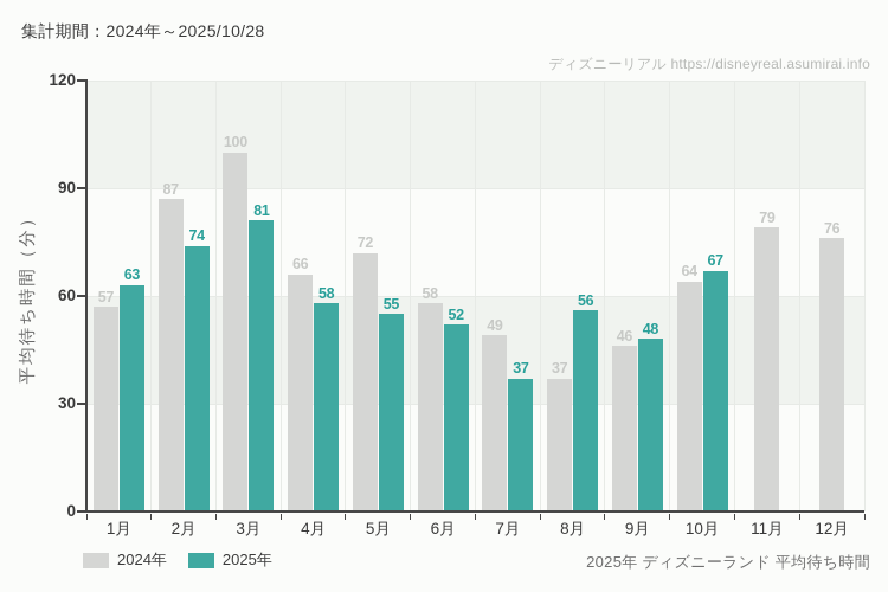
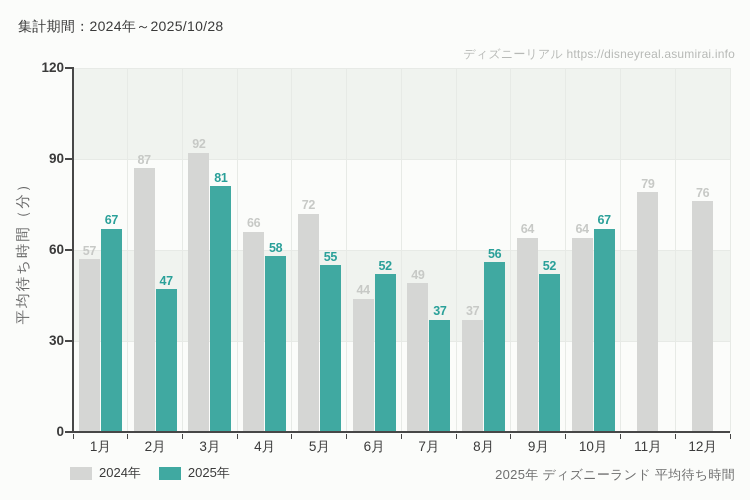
2025年/1月: 63 -> 67
2025年/2月: 74 -> 47
2024年/3月: 100 -> 92
2024年/6月: 58 -> 44
2024年/9月: 46 -> 64
2025年/9月: 48 -> 52
